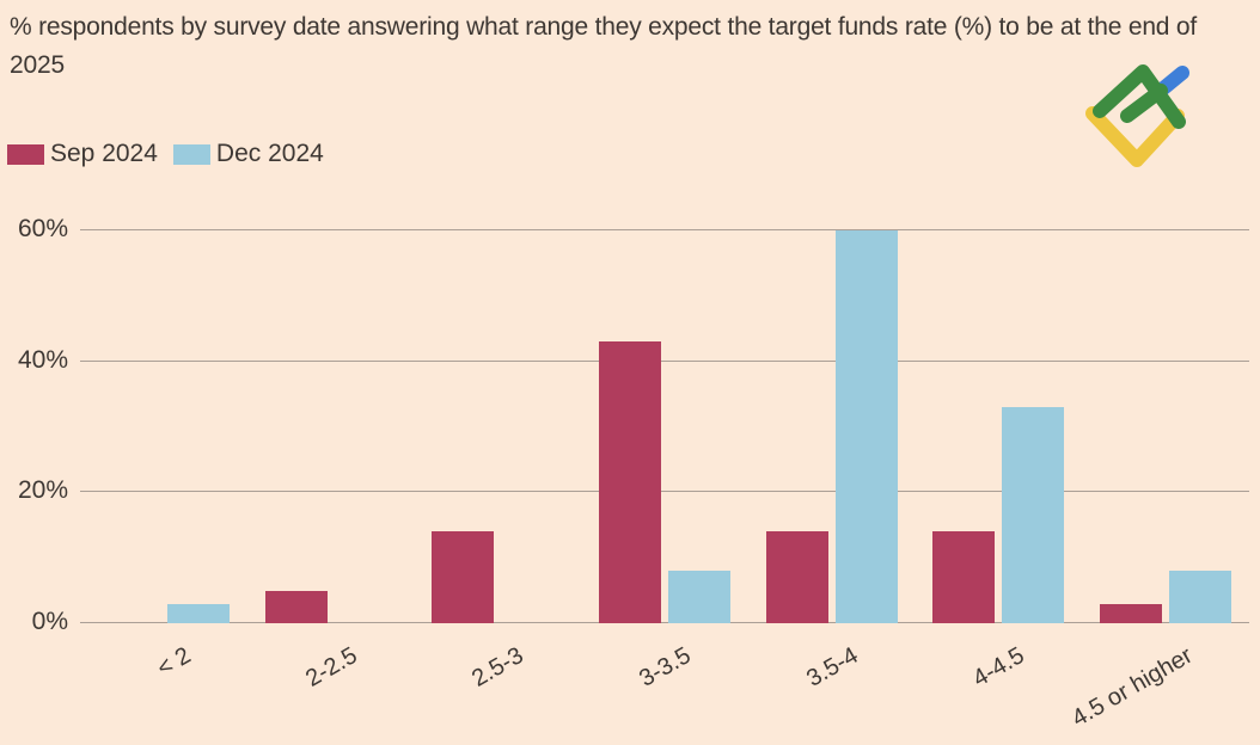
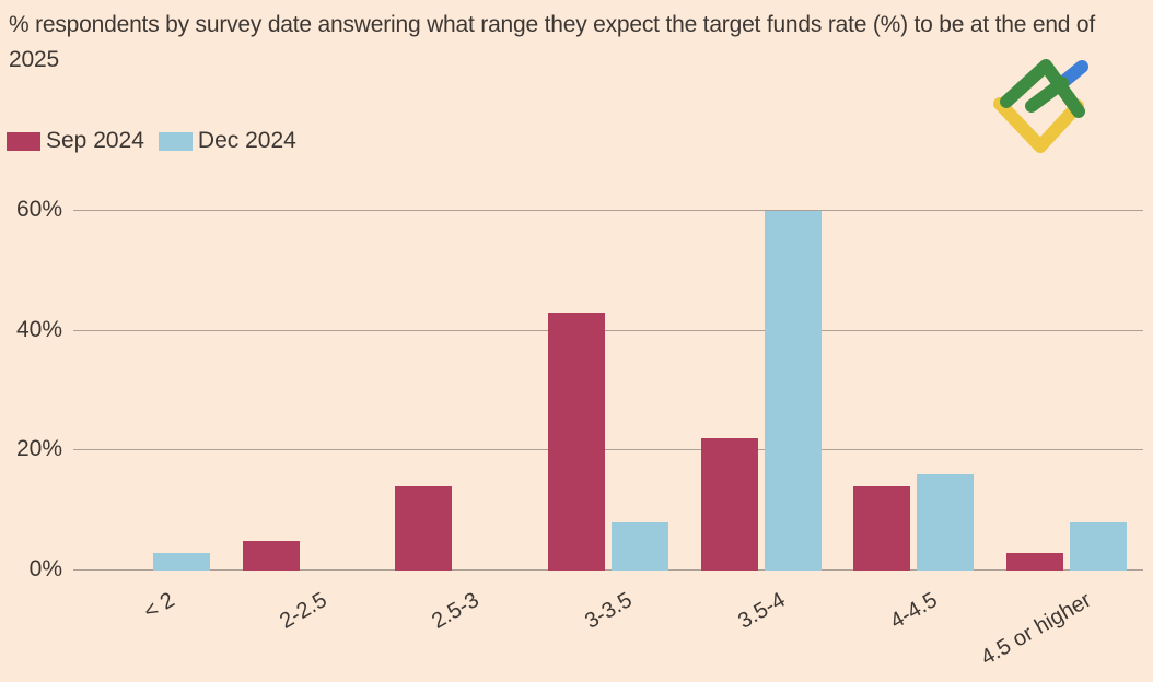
Sep 2024/3.5-4: 14% -> 22%
Dec 2024/4-4.5: 33% -> 16%
